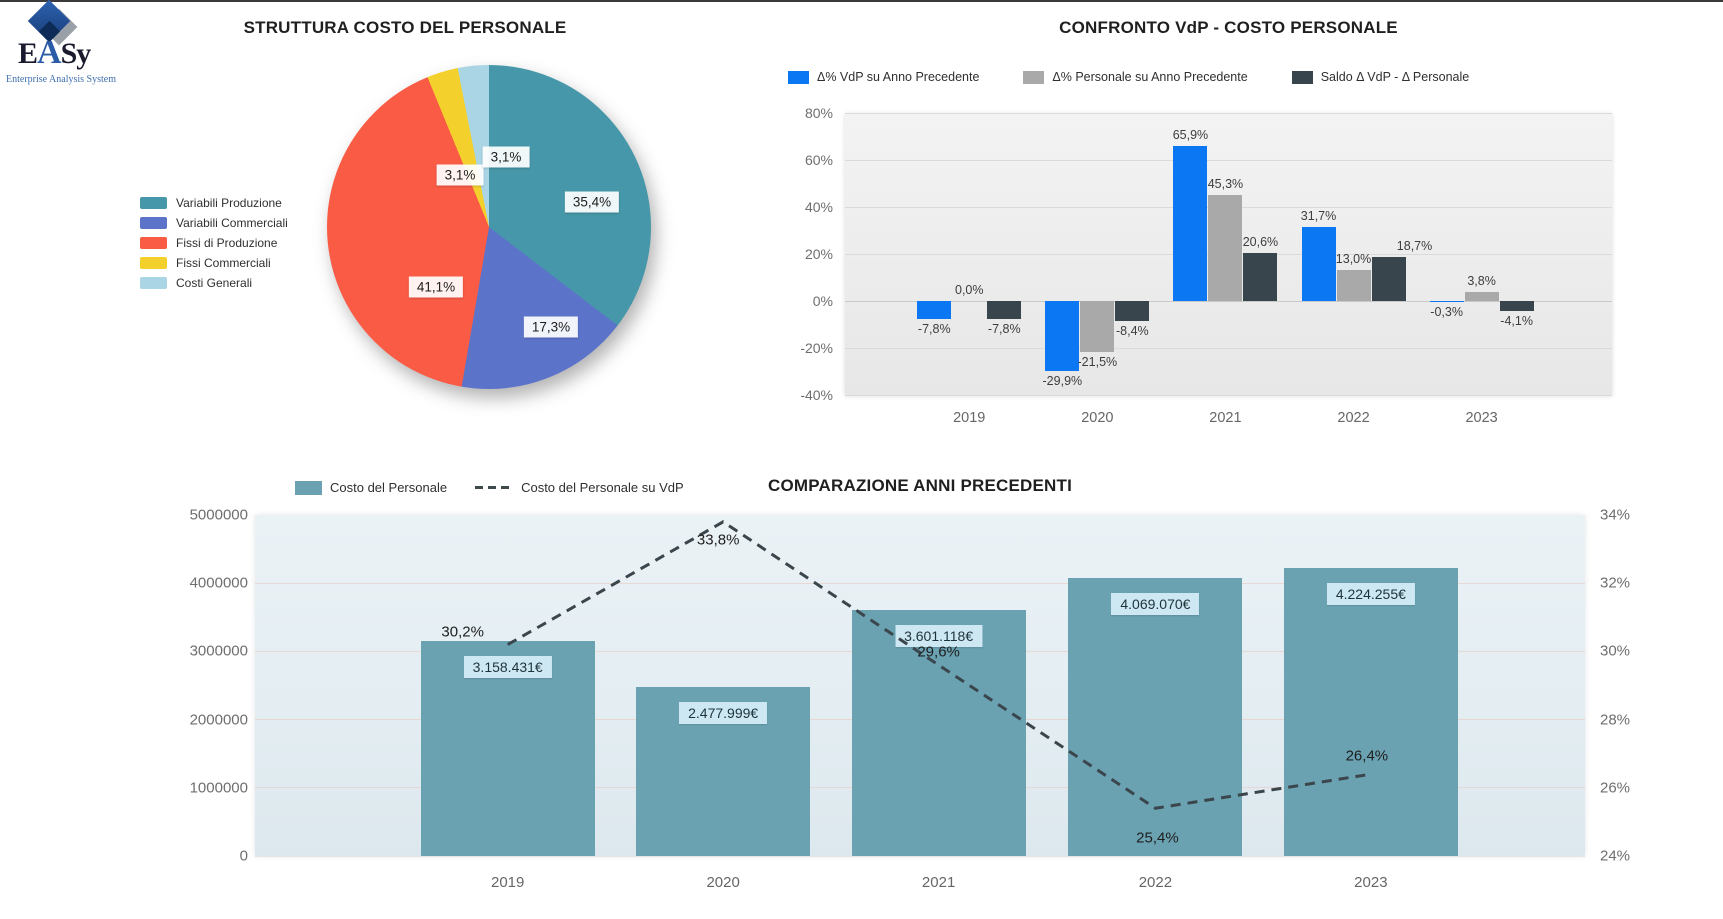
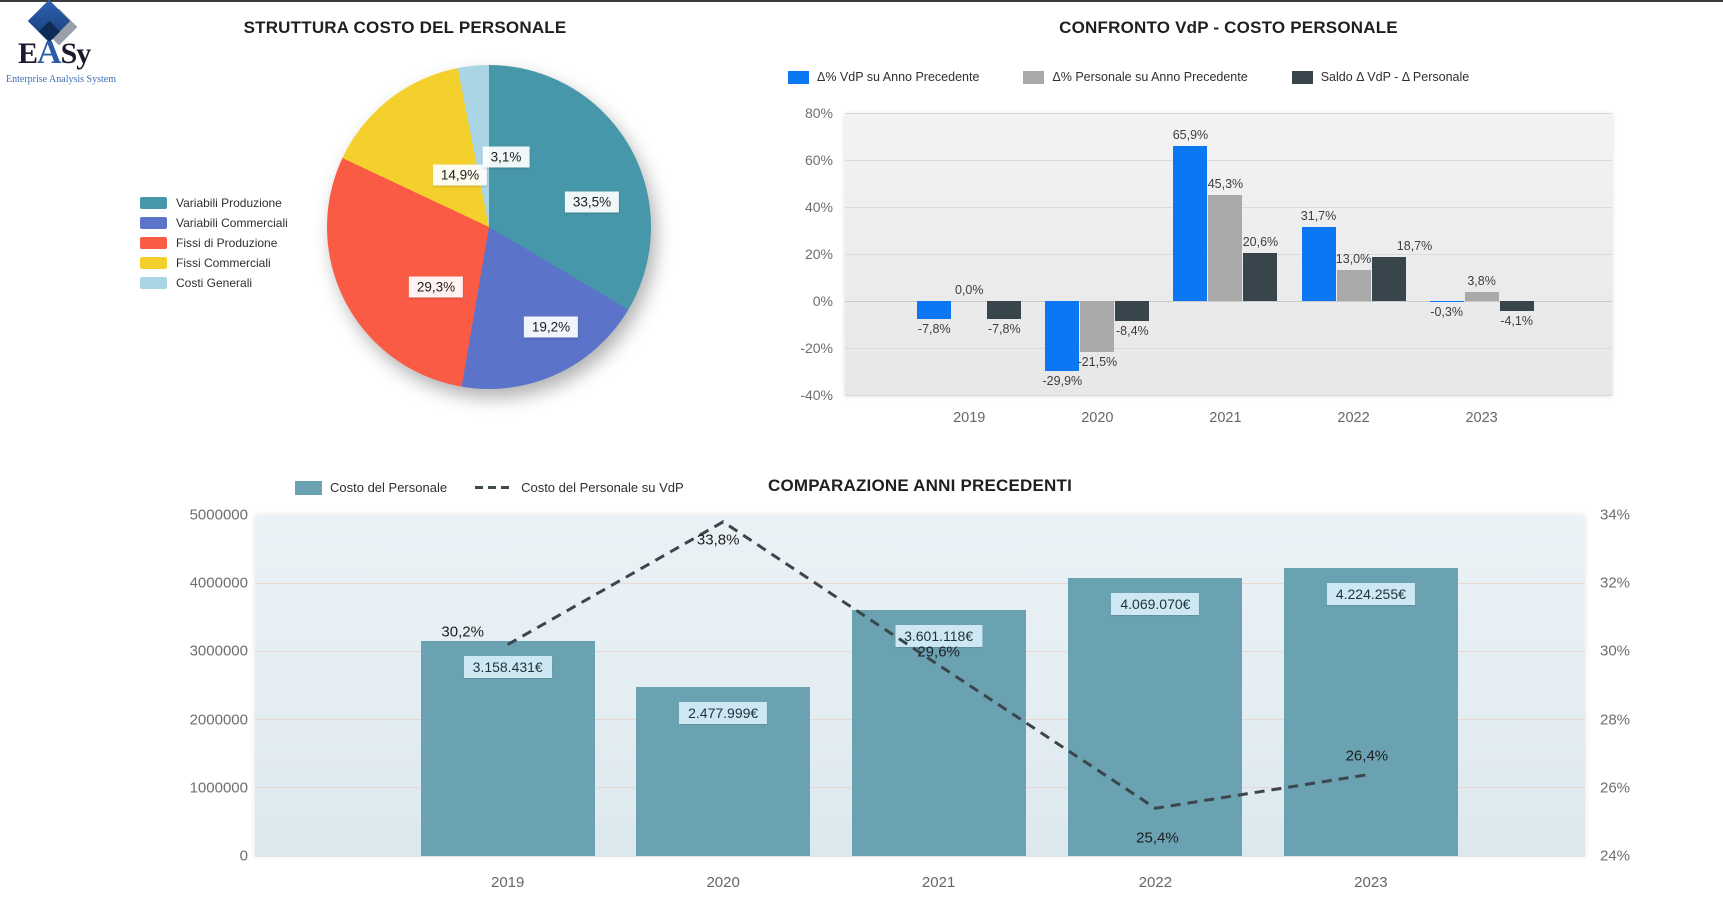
STRUTTURA COSTO DEL PERSONALE/Variabili Produzione: 35,4% -> 33,5%
STRUTTURA COSTO DEL PERSONALE/Variabili Commerciali: 17,3% -> 19,2%
STRUTTURA COSTO DEL PERSONALE/Fissi di Produzione: 41,1% -> 29,3%
STRUTTURA COSTO DEL PERSONALE/Fissi Commerciali: 3,1% -> 14,9%
